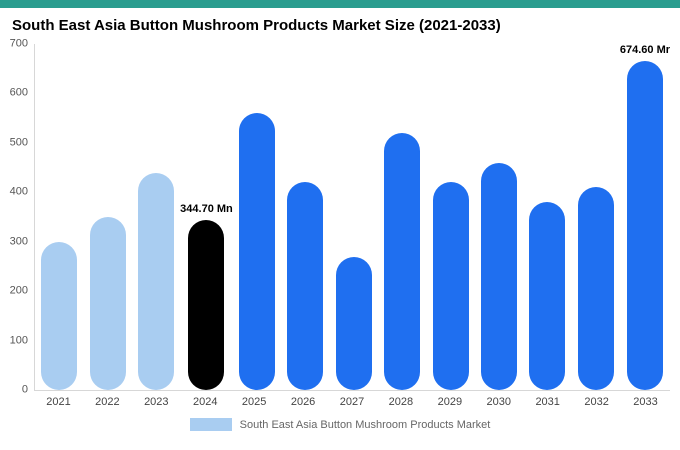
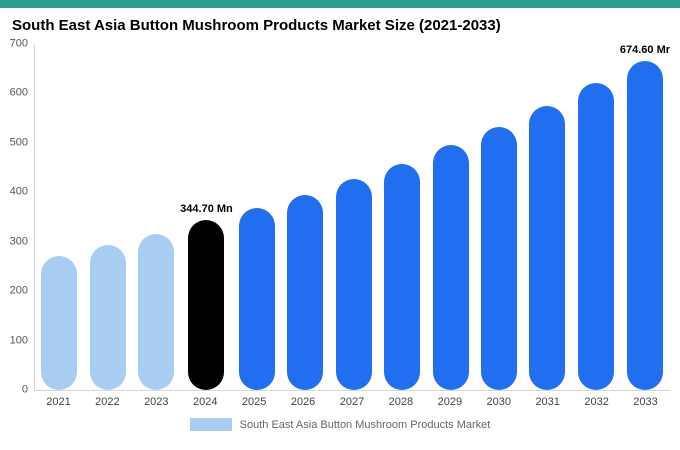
2021: 300 -> 270
2022: 350 -> 290
2023: 440 -> 320
2025: 560 -> 370
2026: 420 -> 390
2027: 270 -> 430
2028: 520 -> 460
2029: 420 -> 500
2030: 460 -> 530
2031: 380 -> 580
2032: 410 -> 620
